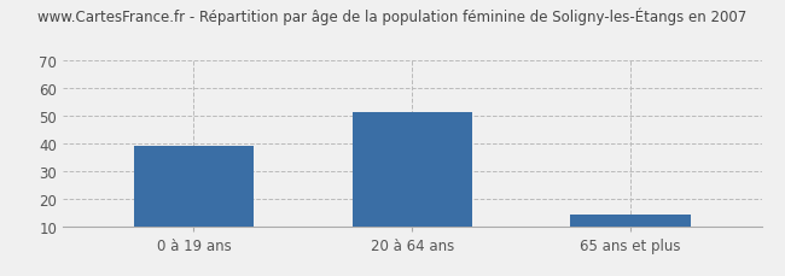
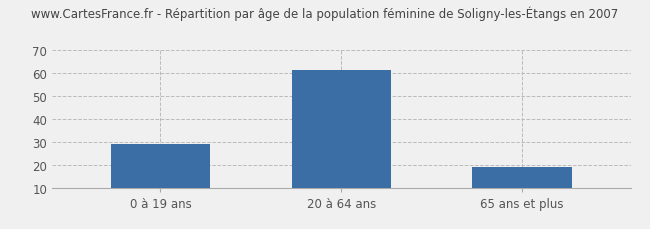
0 à 19 ans: 39 -> 29
20 à 64 ans: 51 -> 61
65 ans et plus: 14 -> 19
